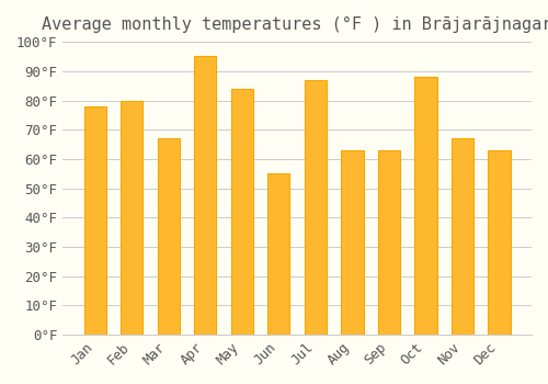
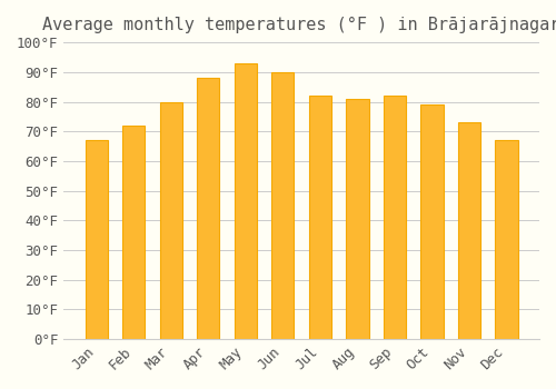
Jan: 78°F -> 67°F
Feb: 80°F -> 72°F
Mar: 67°F -> 80°F
Apr: 95°F -> 88°F
May: 84°F -> 93°F
Jun: 55°F -> 90°F
Jul: 87°F -> 82°F
Aug: 63°F -> 81°F
Sep: 63°F -> 82°F
Oct: 88°F -> 79°F
Nov: 67°F -> 73°F
Dec: 63°F -> 67°F
